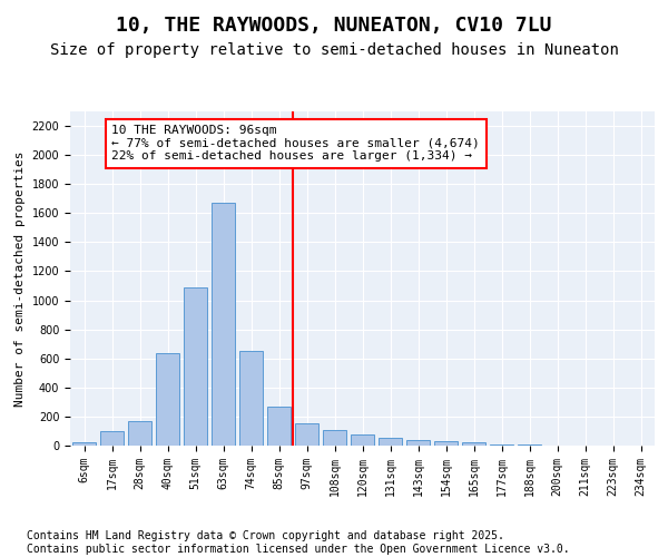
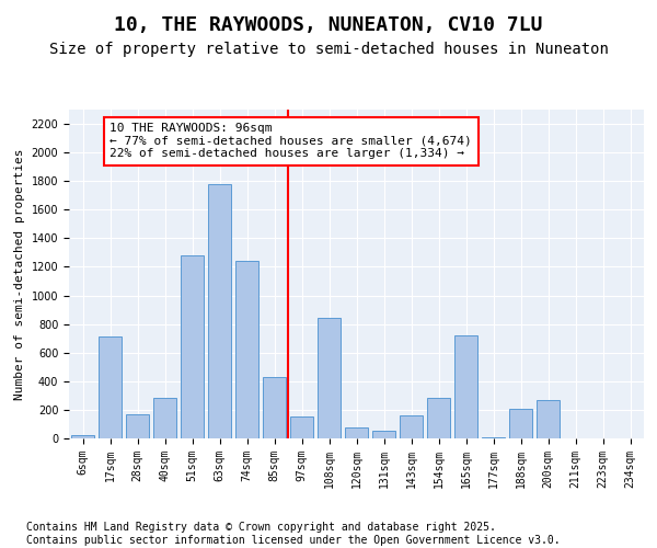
17sqm: 100 -> 710
40sqm: 640 -> 280
51sqm: 1090 -> 1280
63sqm: 1670 -> 1780
74sqm: 650 -> 1240
85sqm: 270 -> 430
108sqm: 110 -> 840
143sqm: 40 -> 160
154sqm: 30 -> 280
165sqm: 20 -> 720
188sqm: 0 -> 210
200sqm: 0 -> 270
